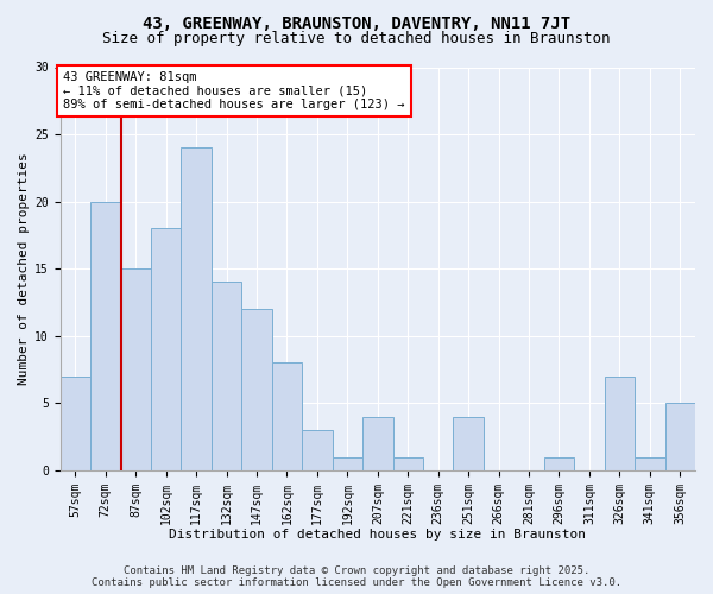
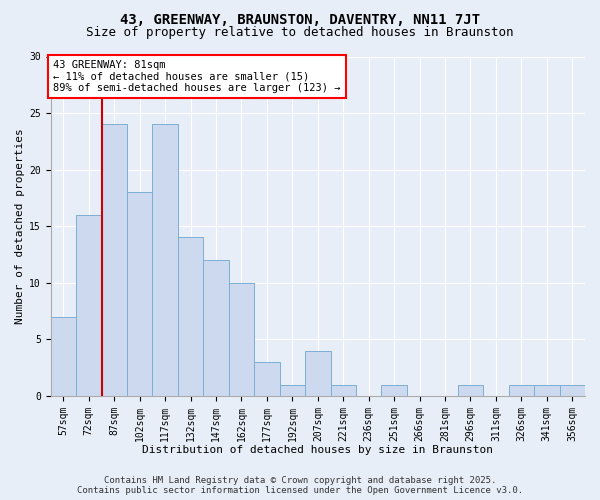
72sqm: 20 -> 16
87sqm: 15 -> 24
162sqm: 8 -> 10
251sqm: 4 -> 1
326sqm: 7 -> 1
356sqm: 5 -> 1
